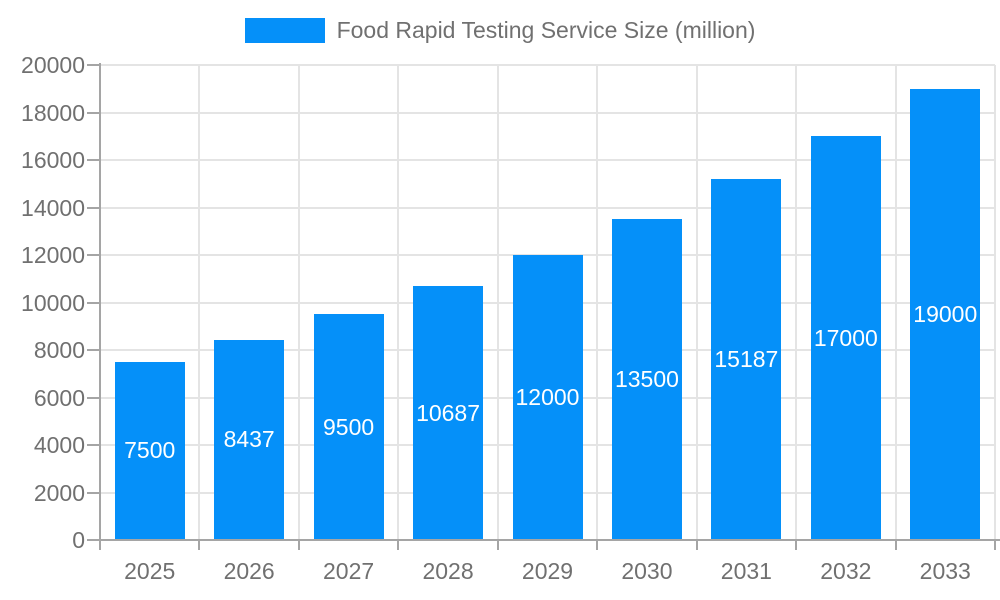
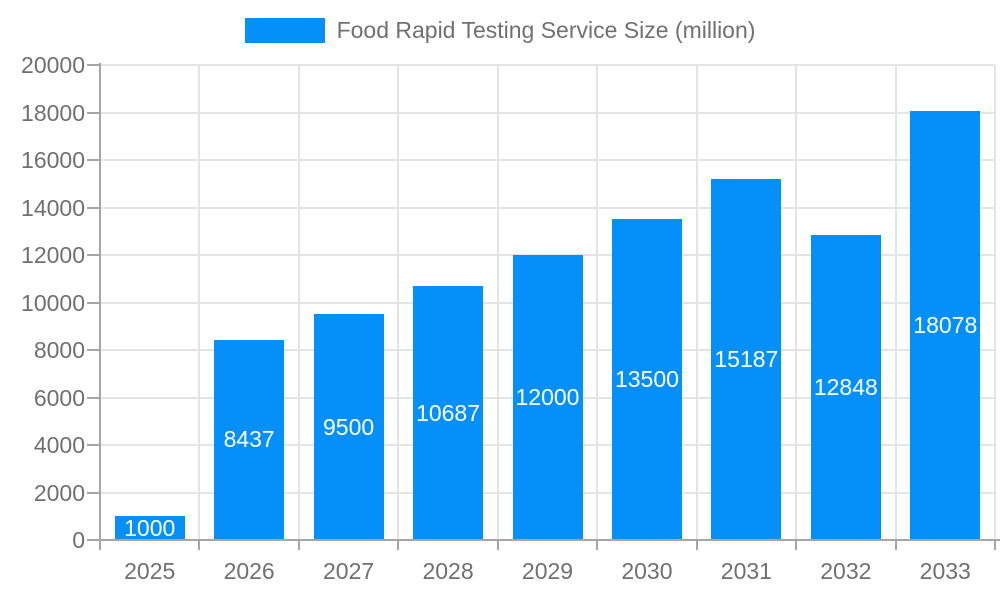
2025: 7500 -> 1000
2032: 17000 -> 12848
2033: 19000 -> 18078
